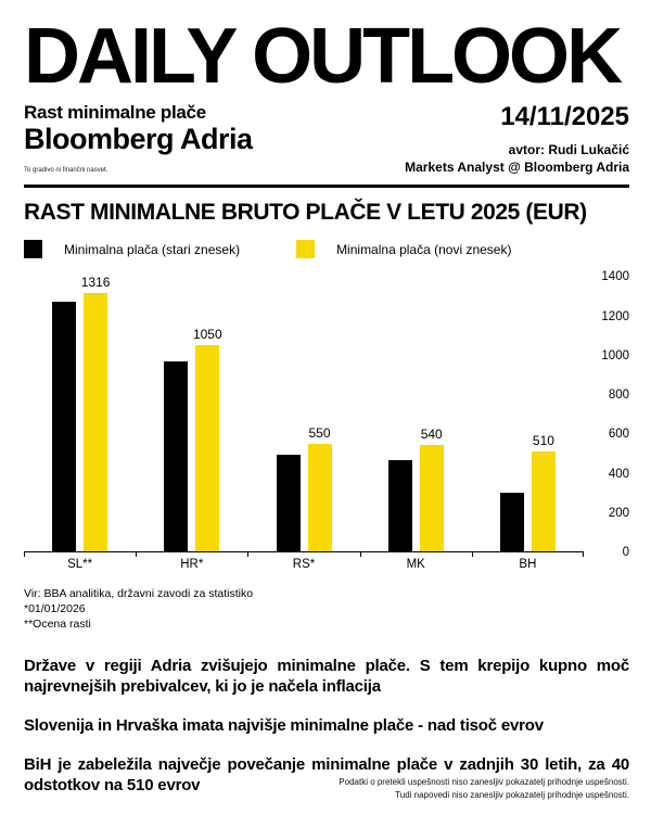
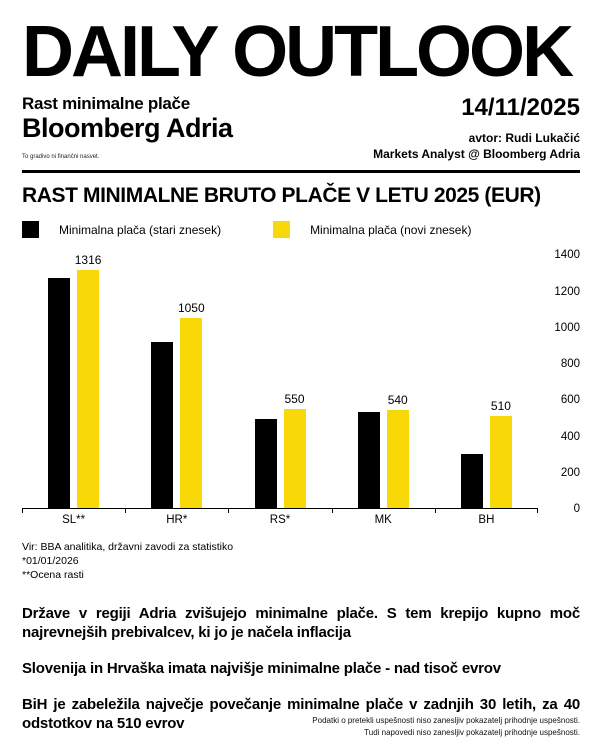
Minimalna plača (stari znesek)/HR*: 960 -> 920
Minimalna plača (stari znesek)/MK: 470 -> 530
